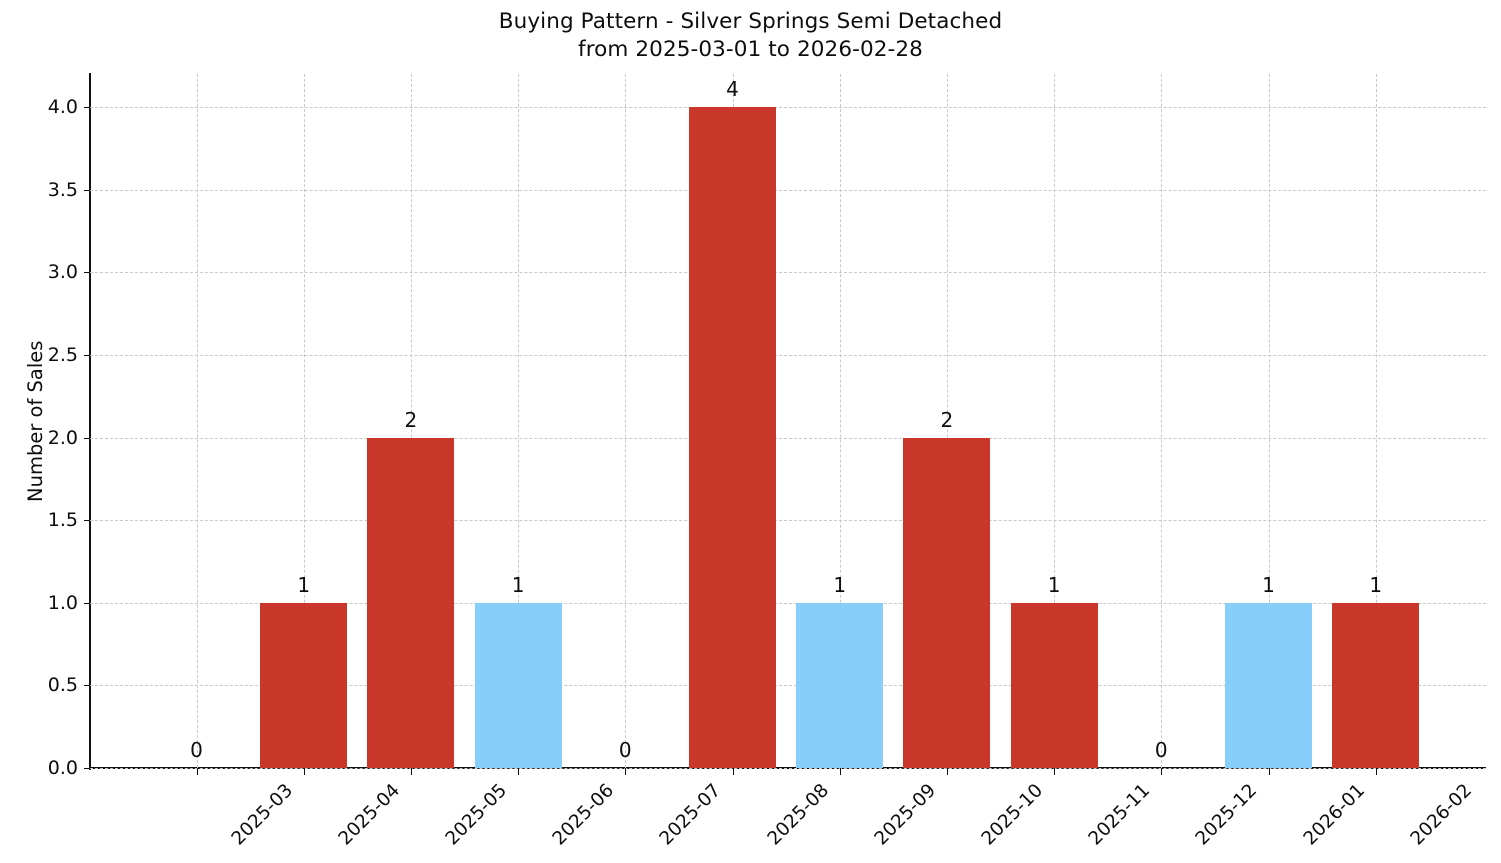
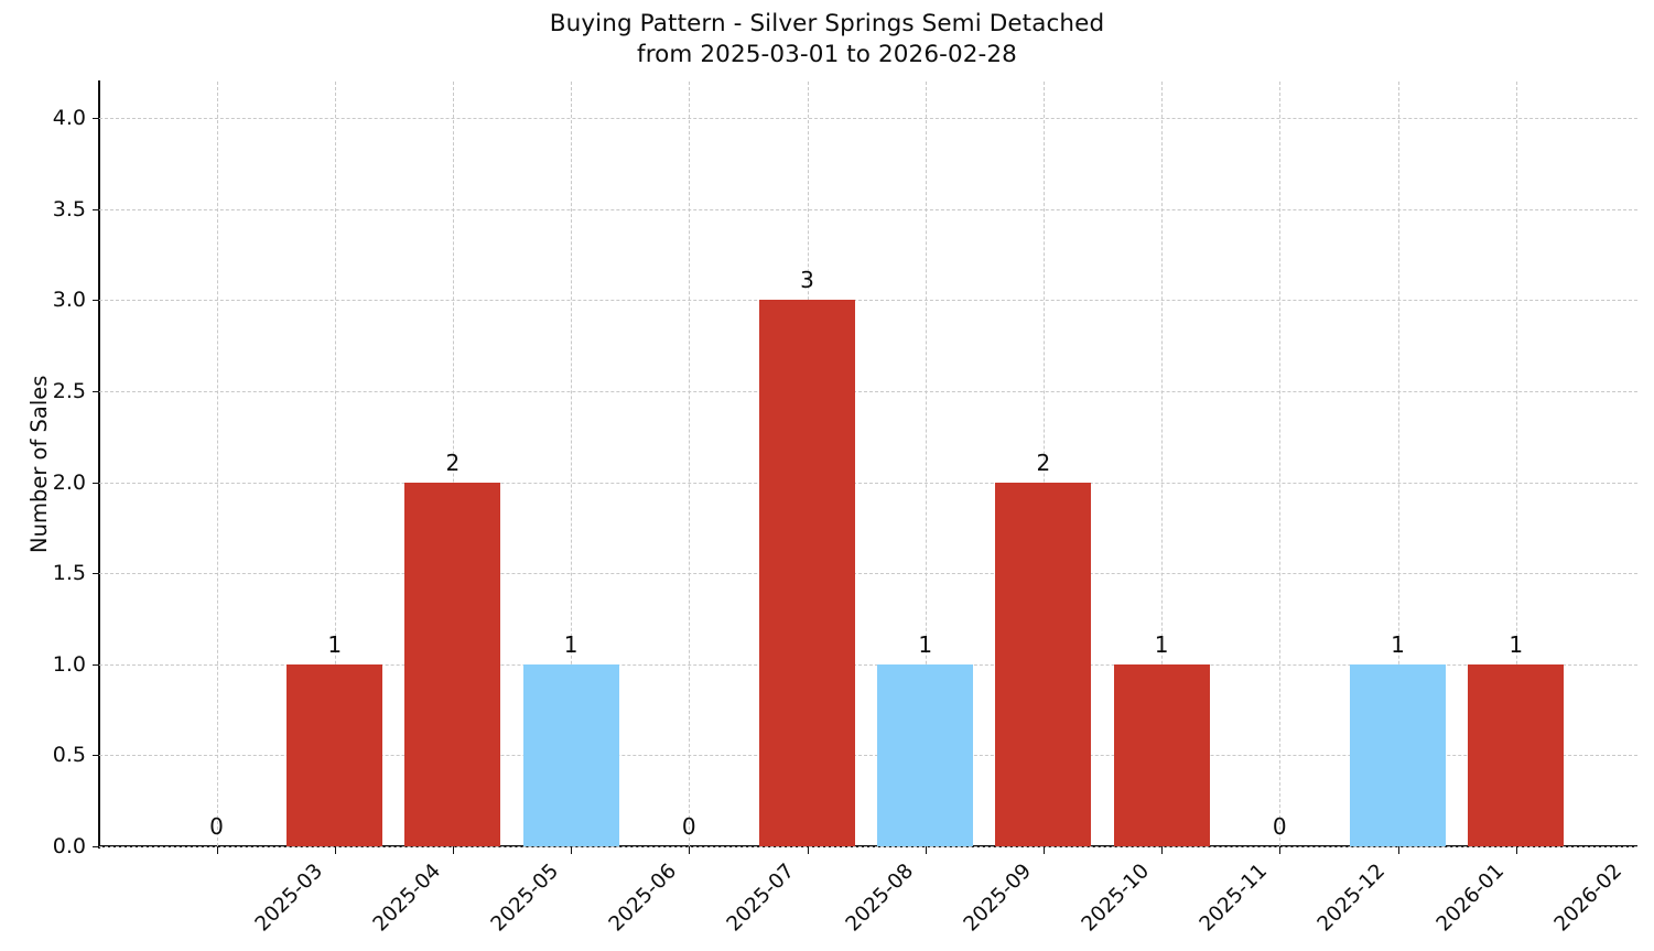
2025-08: 4 -> 3
